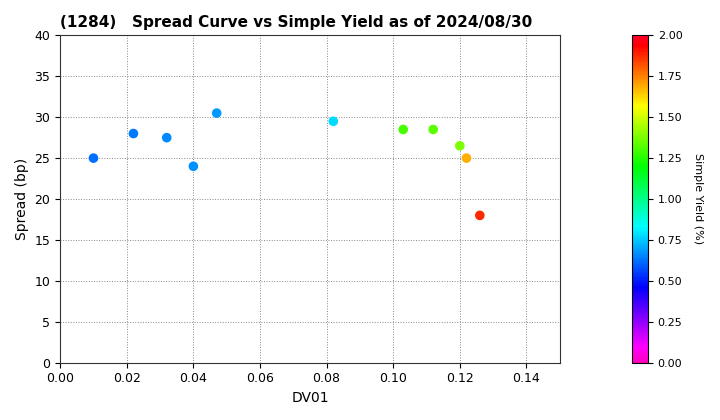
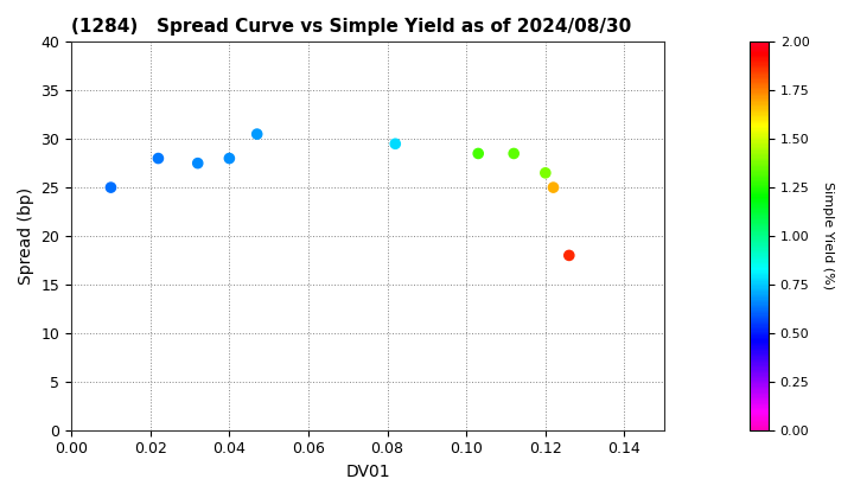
0.04: 24.0 -> 28.0
